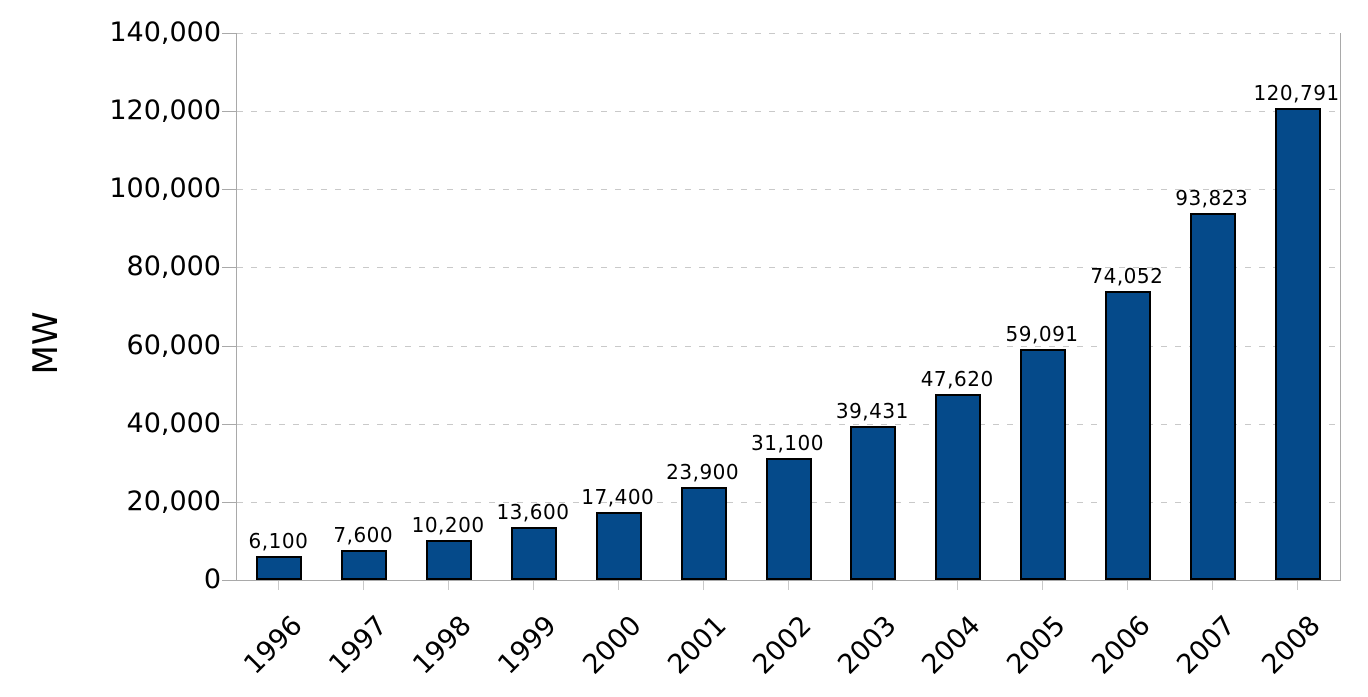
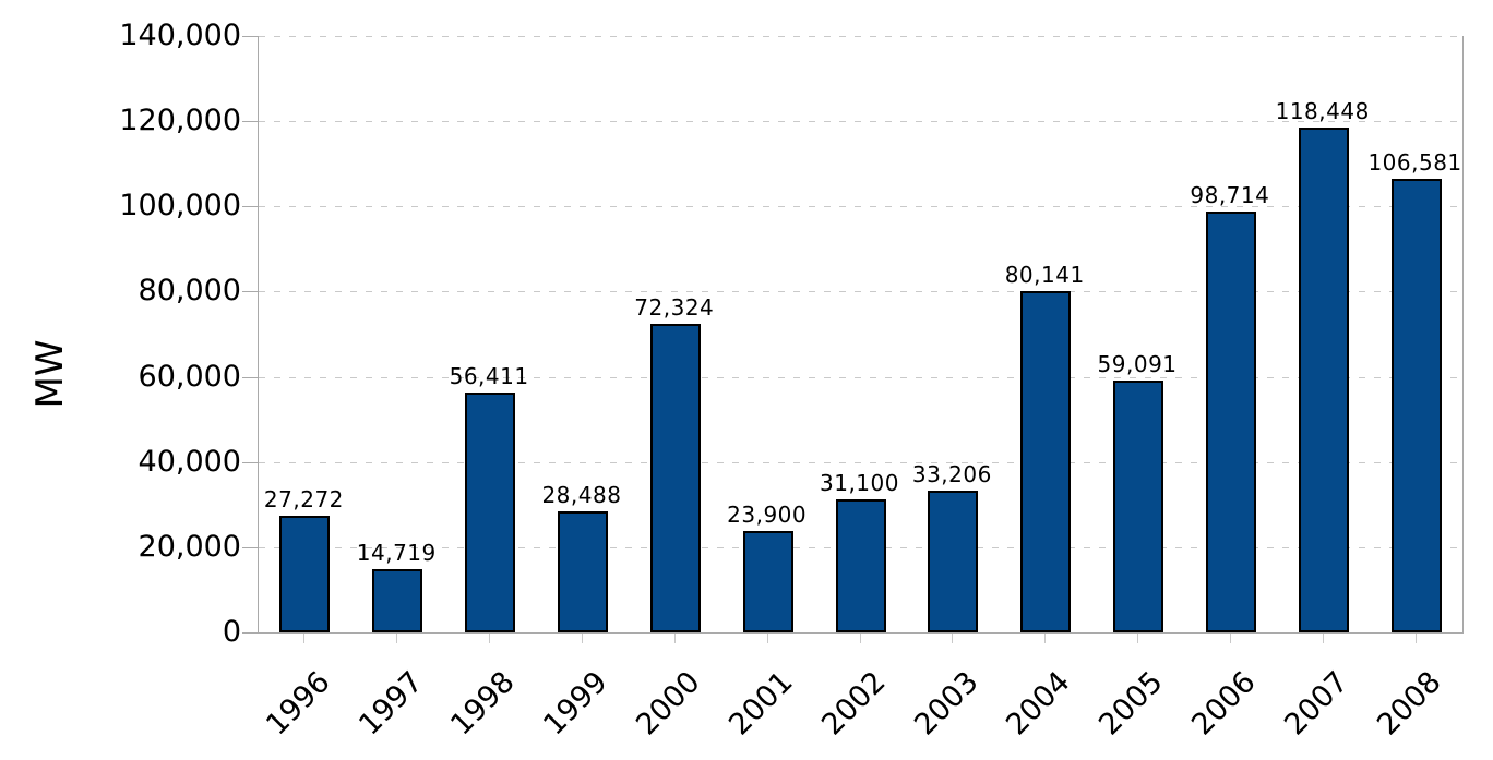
1996: 6,100 -> 27,272
1997: 7,600 -> 14,719
1998: 10,200 -> 56,411
1999: 13,600 -> 28,488
2000: 17,400 -> 72,324
2003: 39,431 -> 33,206
2004: 47,620 -> 80,141
2006: 74,052 -> 98,714
2007: 93,823 -> 118,448
2008: 120,791 -> 106,581
